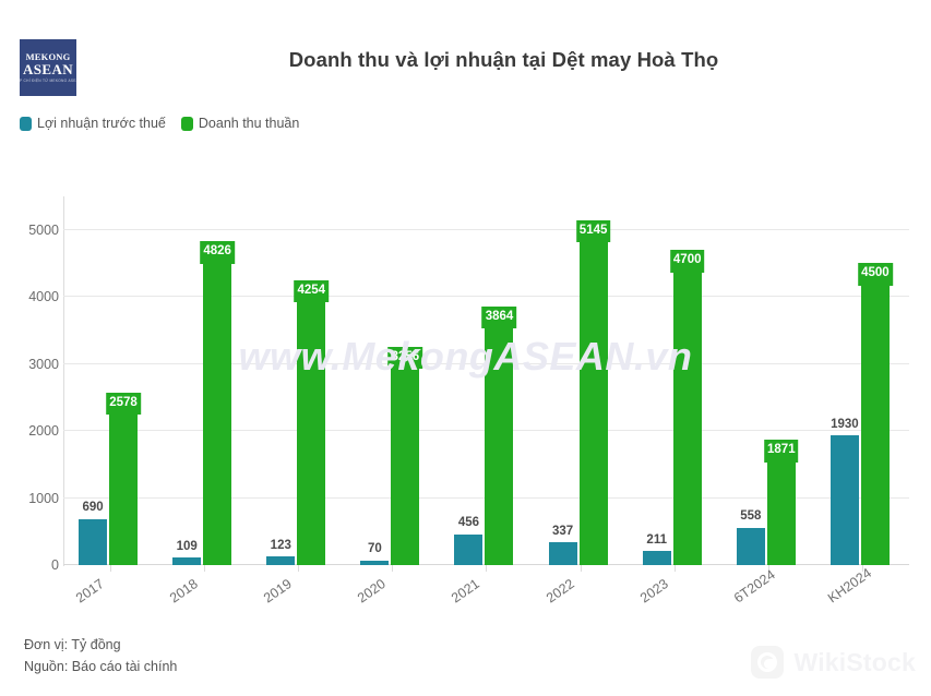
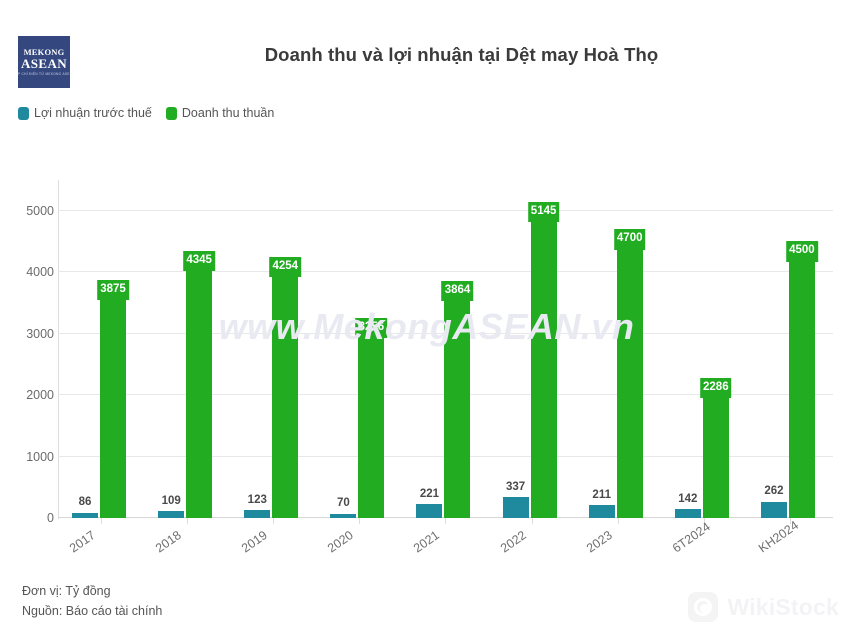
Lợi nhuận trước thuế/2017: 690 -> 86
Doanh thu thuần/2017: 2578 -> 3875
Doanh thu thuần/2018: 4826 -> 4345
Lợi nhuận trước thuế/2021: 456 -> 221
Lợi nhuận trước thuế/6T2024: 558 -> 142
Doanh thu thuần/6T2024: 1871 -> 2286
Lợi nhuận trước thuế/KH2024: 1930 -> 262
